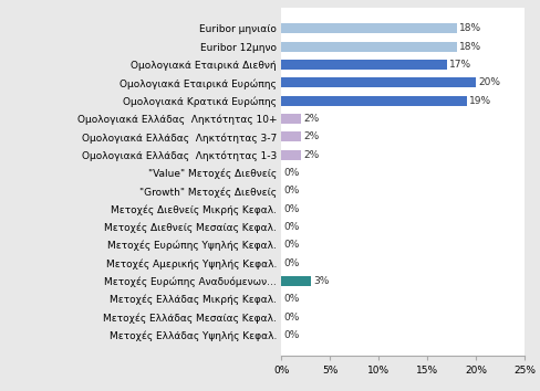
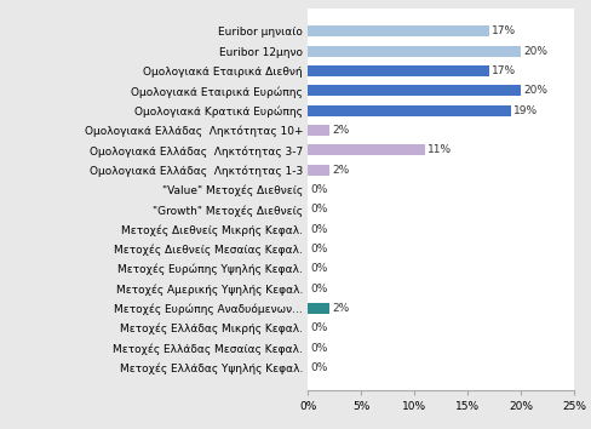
Euribor μηνιαίο: 18% -> 17%
Euribor 12μηνο: 18% -> 20%
Ομολογιακά Ελλάδας Ληκτότητας 3-7: 2% -> 11%
Μετοχές Ευρώπης Αναδυόμενων...: 3% -> 2%
